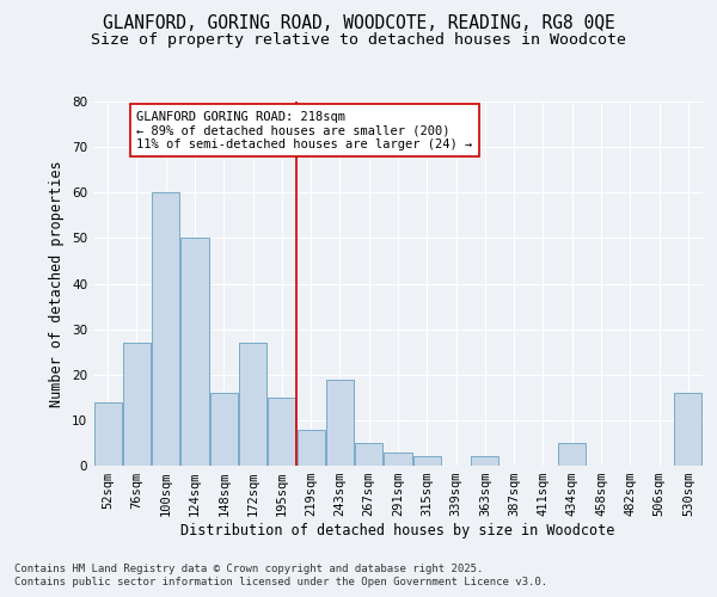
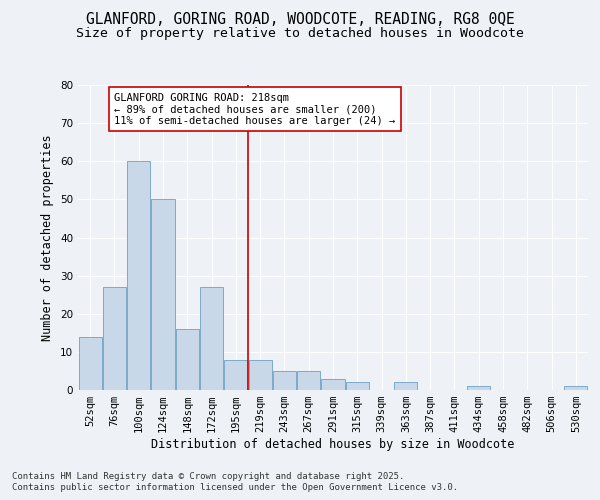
195sqm: 15 -> 8
243sqm: 19 -> 5
434sqm: 5 -> 1
530sqm: 16 -> 1
